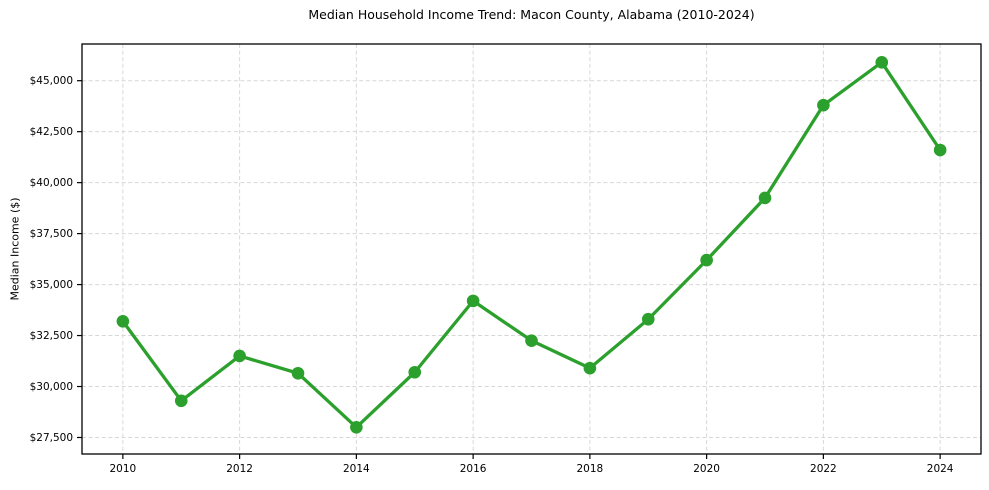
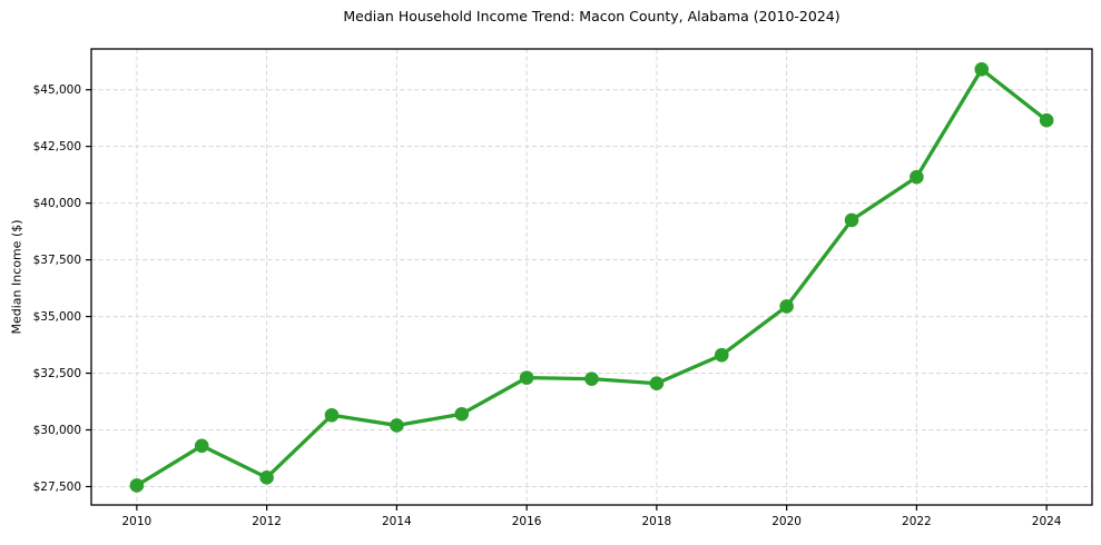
2010: $33200 -> $27600
2012: $31500 -> $27900
2014: $28000 -> $30200
2016: $34200 -> $32300
2018: $30900 -> $32000
2020: $36200 -> $35400
2022: $43800 -> $41200
2024: $41600 -> $43600
